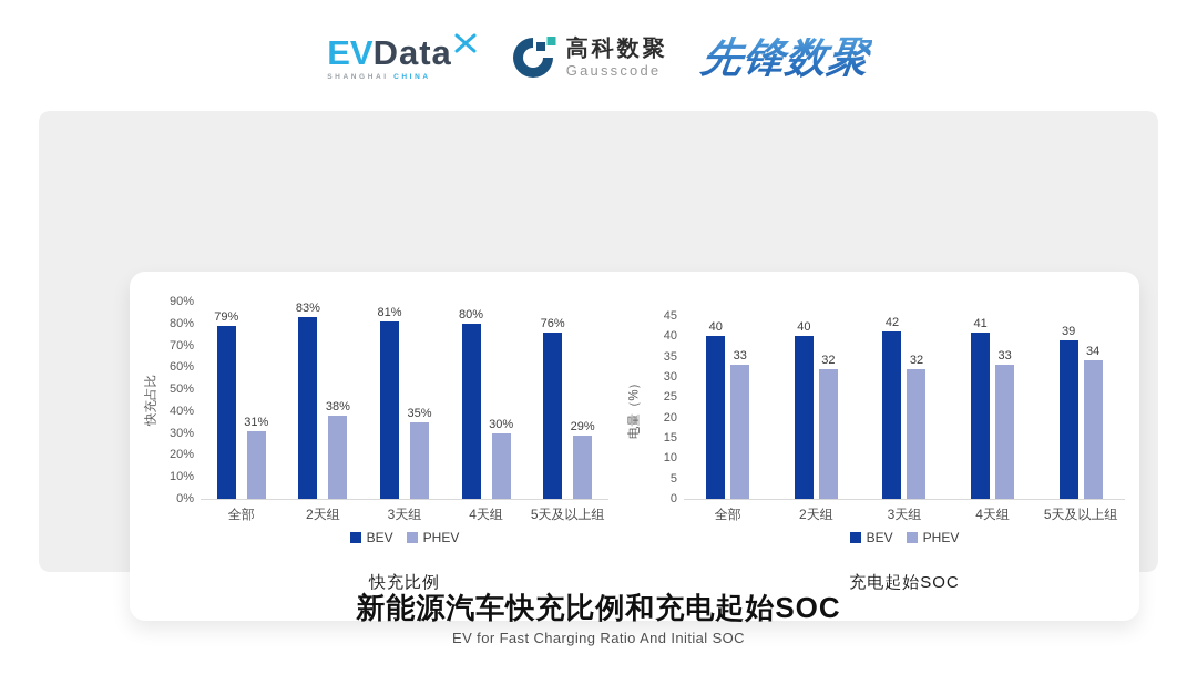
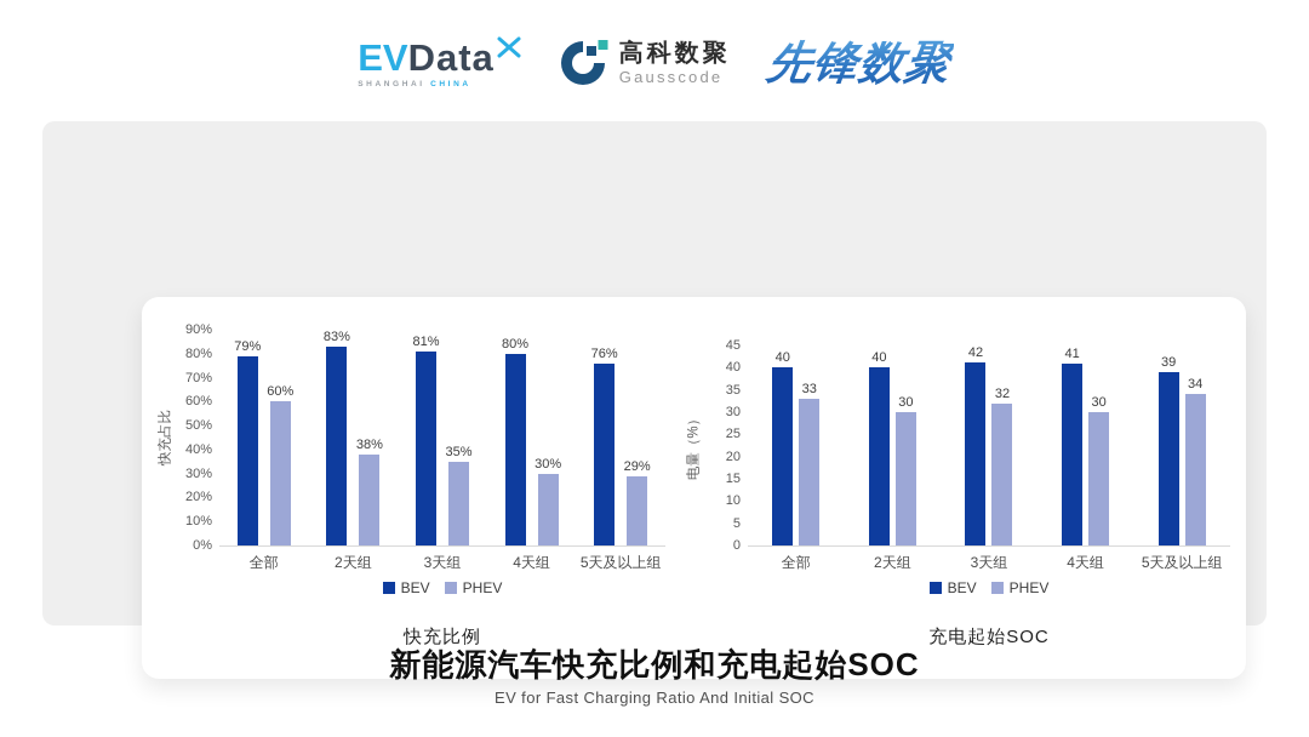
快充比例/PHEV/全部: 31% -> 60%
充电起始SOC/PHEV/2天组: 32 -> 30
充电起始SOC/PHEV/4天组: 33 -> 30
